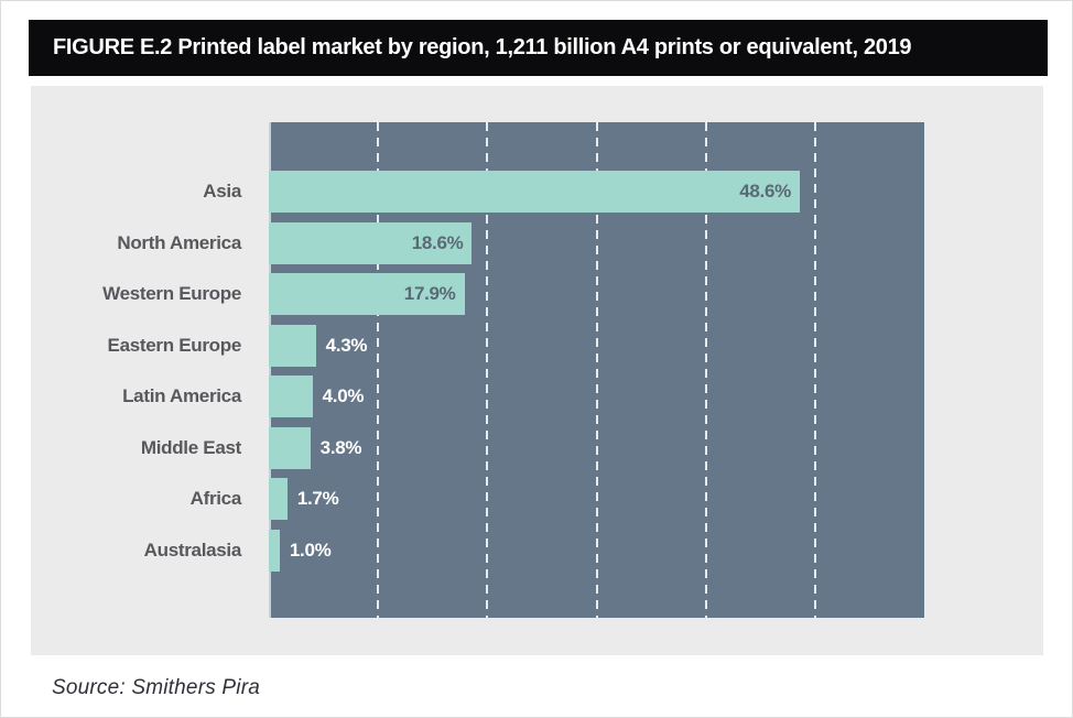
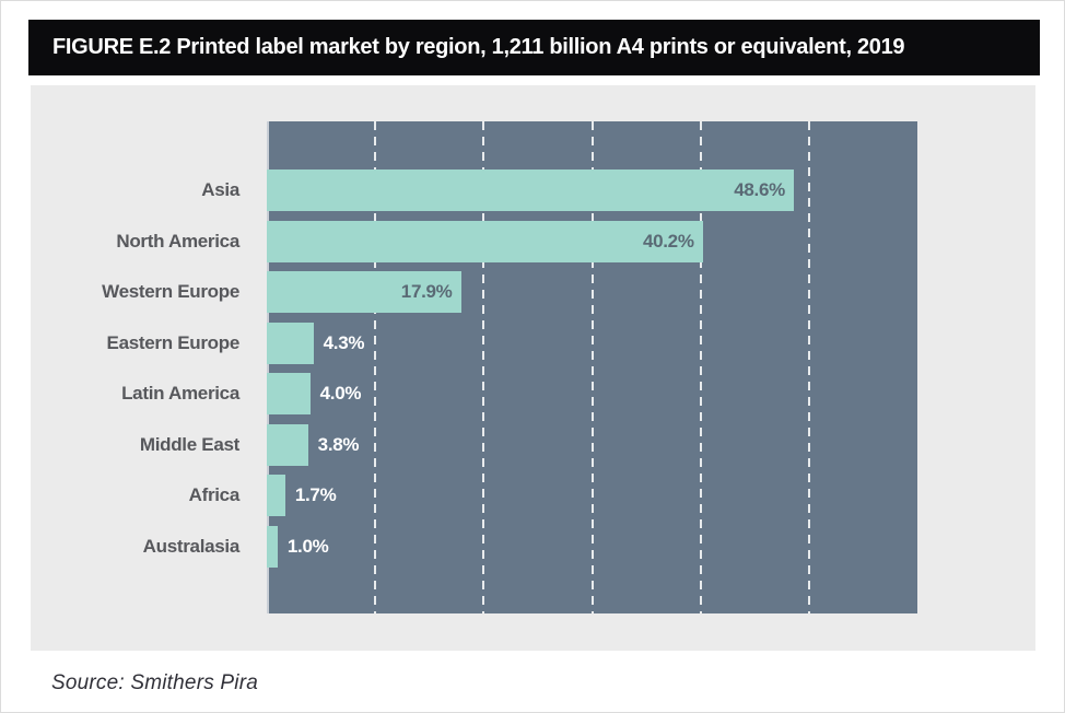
North America: 18.6% -> 40.2%
